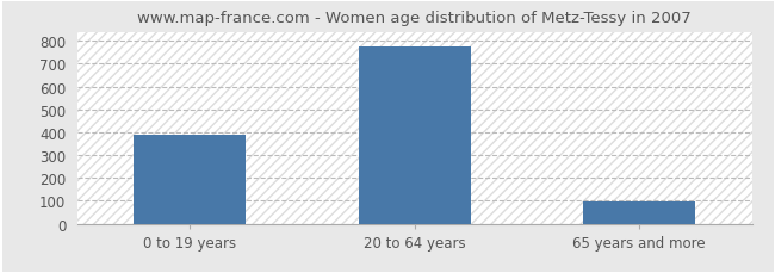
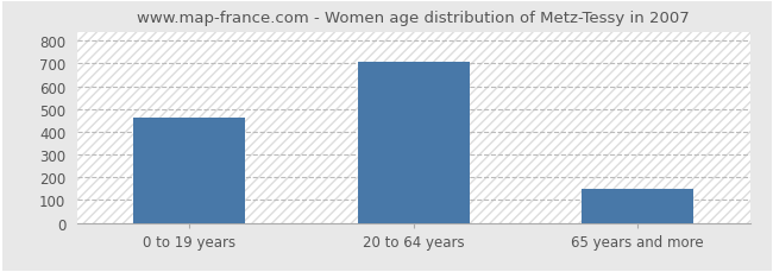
0 to 19 years: 390 -> 460
20 to 64 years: 780 -> 710
65 years and more: 100 -> 150
